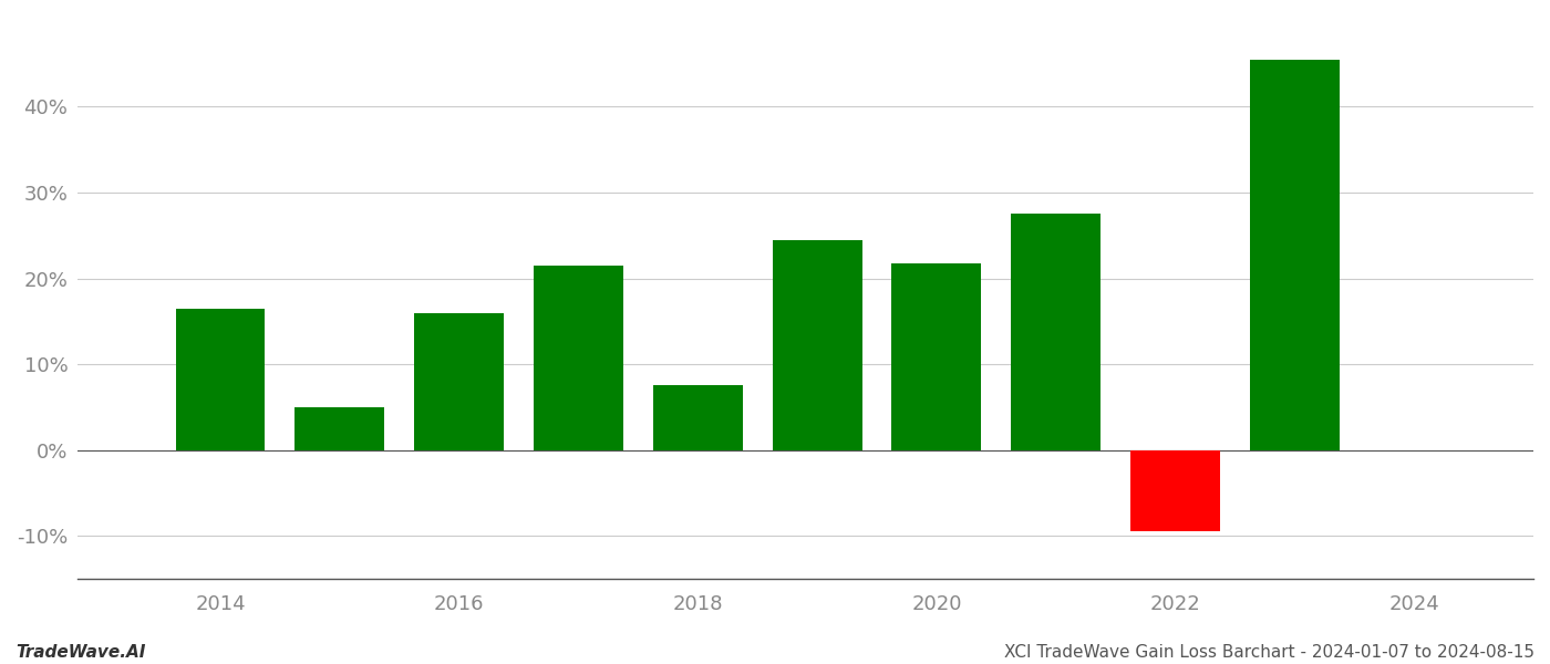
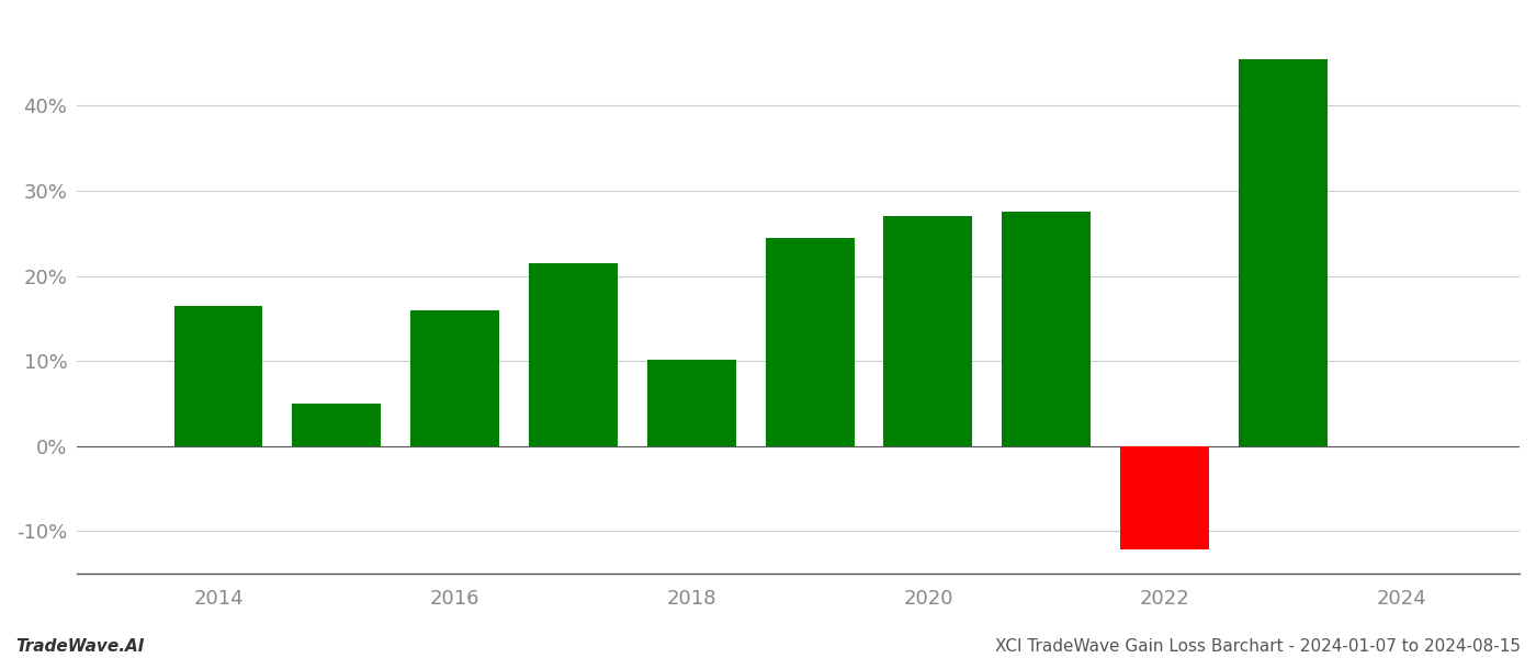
2018: 7.6% -> 10.1%
2020: 21.8% -> 27.0%
2022: -9.4% -> -12.2%
